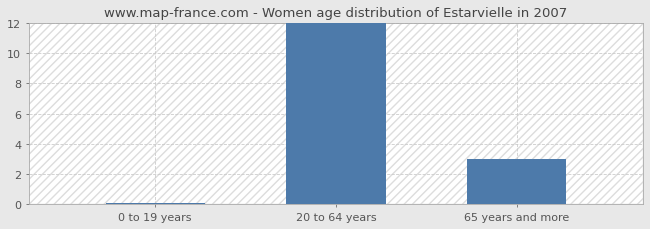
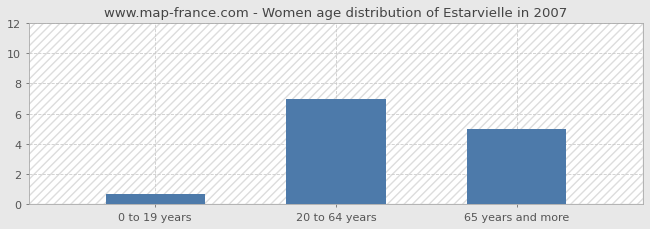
0 to 19 years: 0.1 -> 0.7
20 to 64 years: 12.0 -> 7.0
65 years and more: 3.0 -> 5.0
